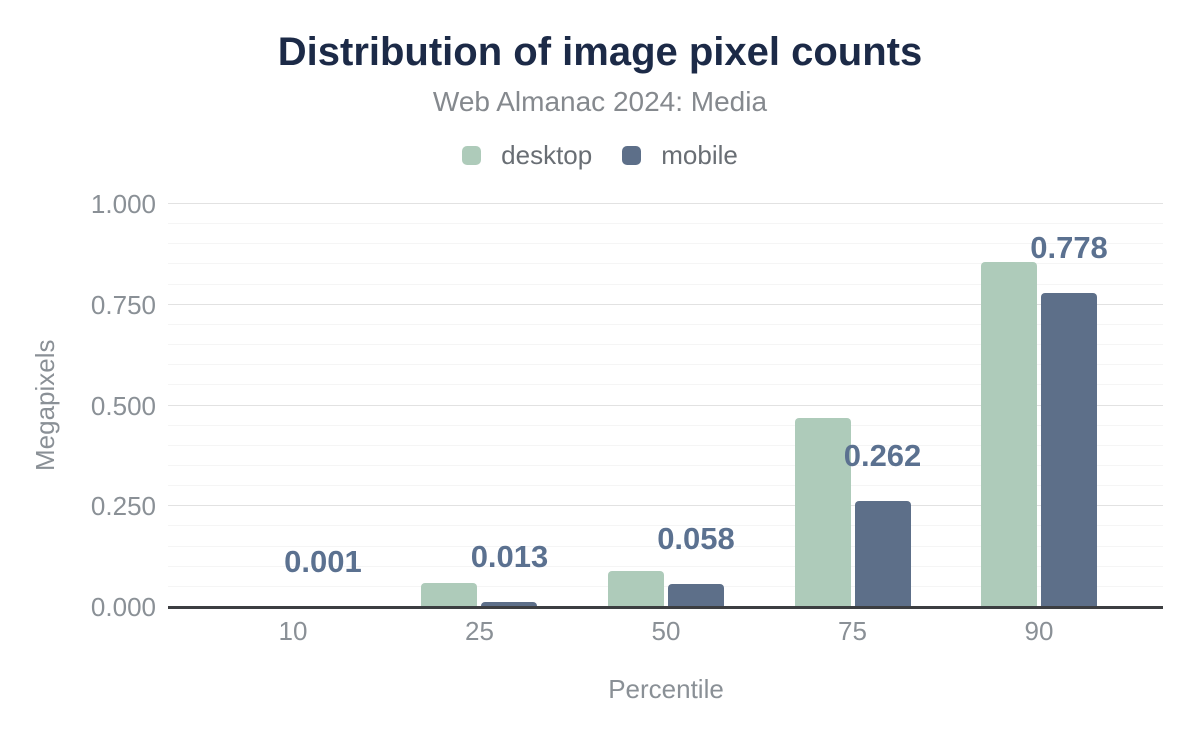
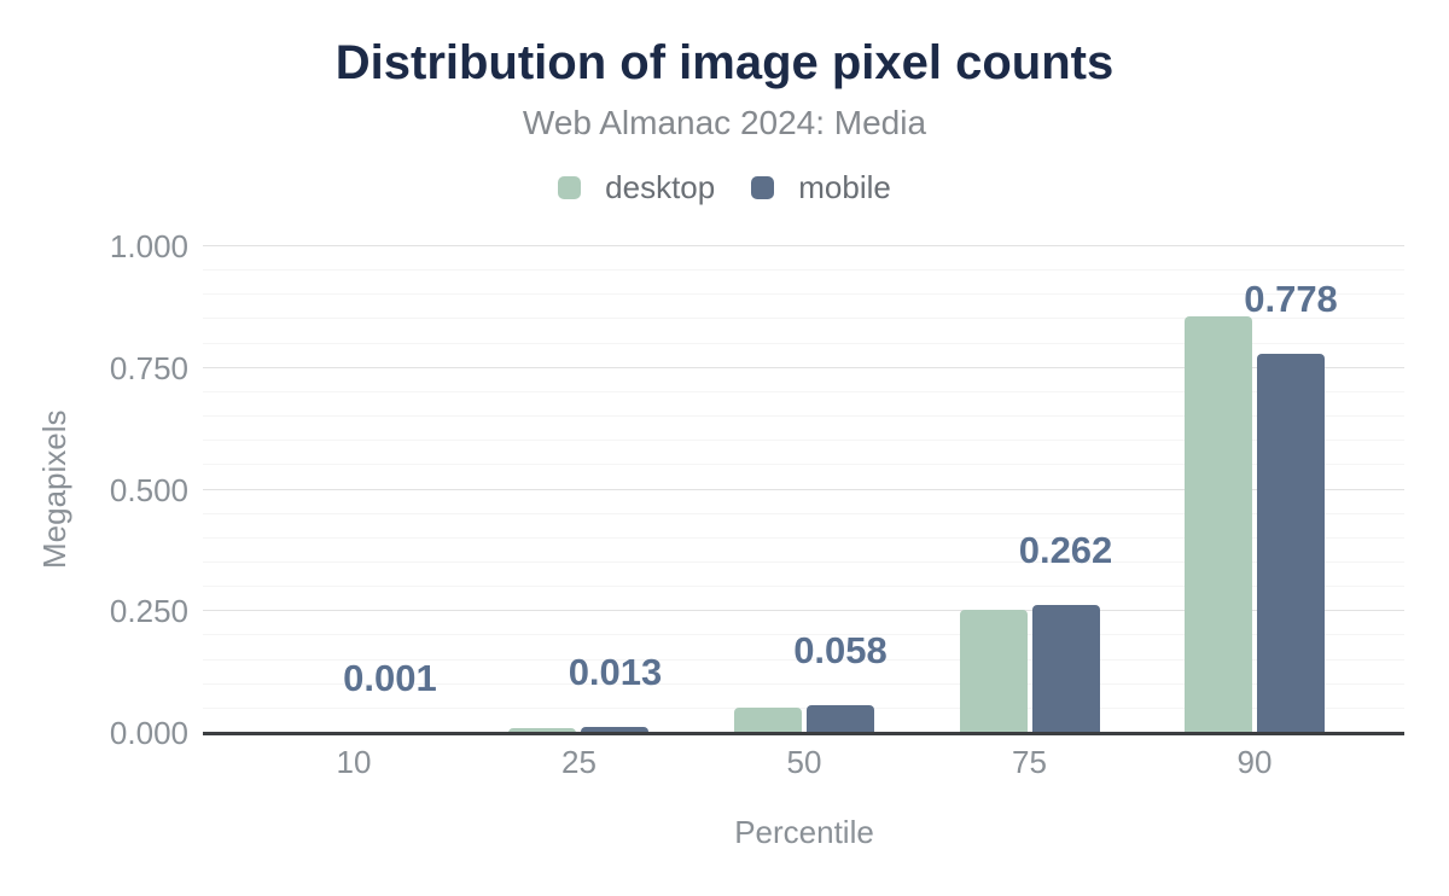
desktop/25: 0.06 -> 0.01
desktop/50: 0.09 -> 0.05
desktop/75: 0.47 -> 0.25
